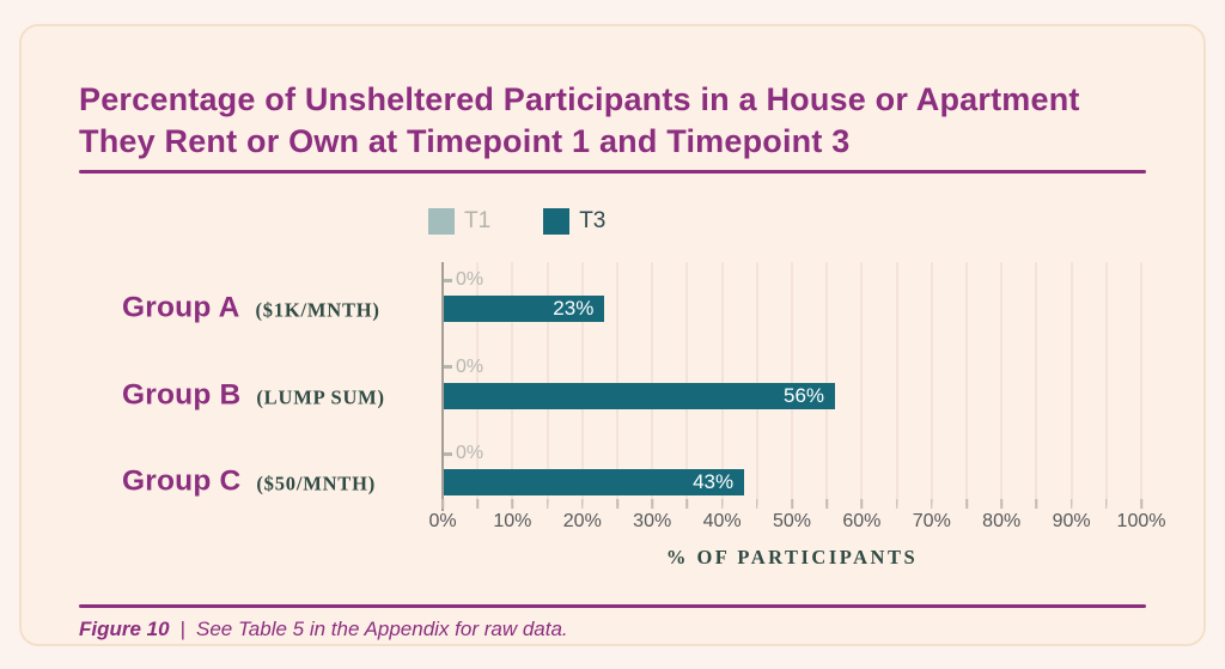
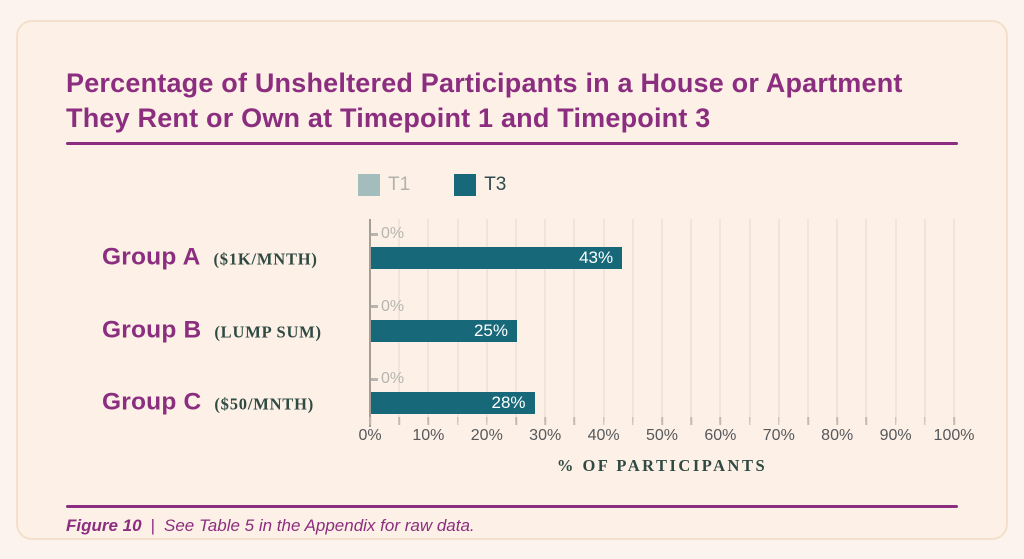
T3/Group A: 23% -> 43%
T3/Group B: 56% -> 25%
T3/Group C: 43% -> 28%
